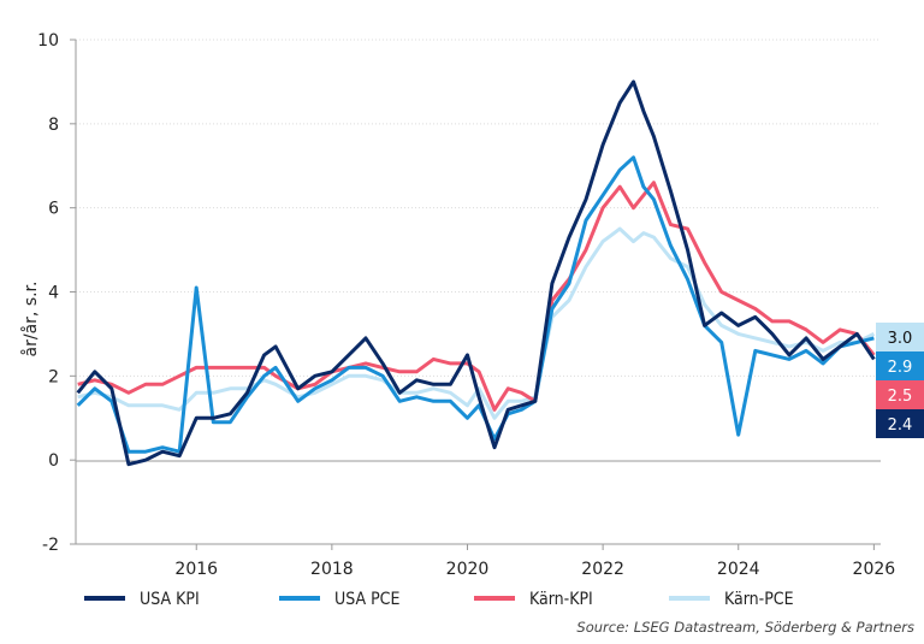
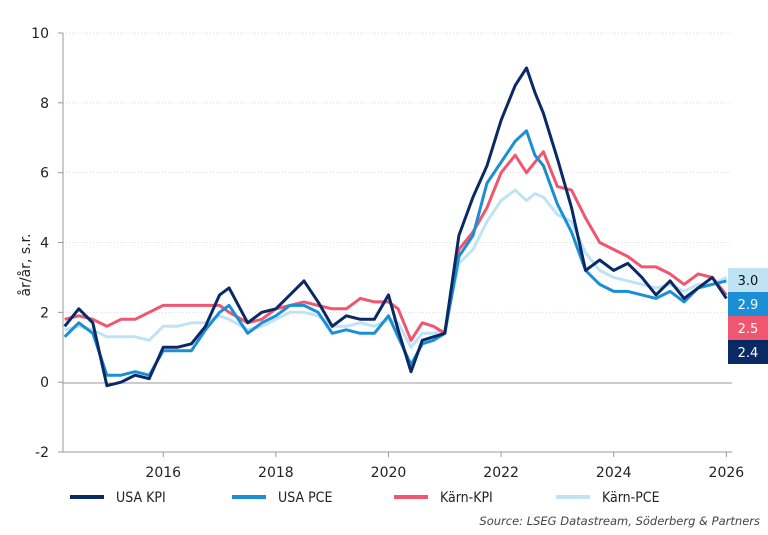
USA PCE/2016: 4.1 -> 0.9
USA PCE/2020: 1.0 -> 1.9
Kärn-PCE/2020: 1.3 -> 1.8
USA PCE/2024: 0.6 -> 2.6
